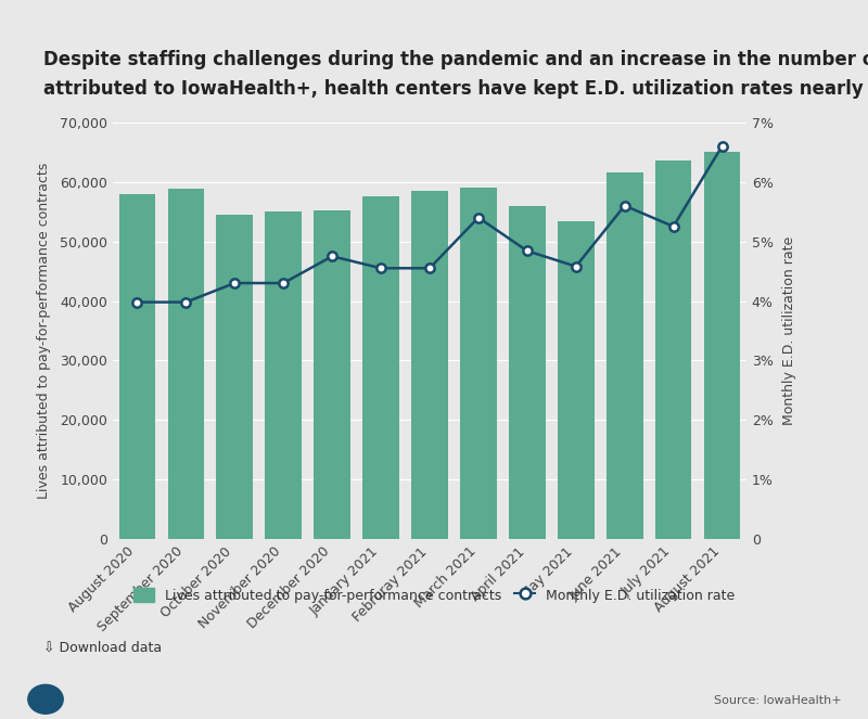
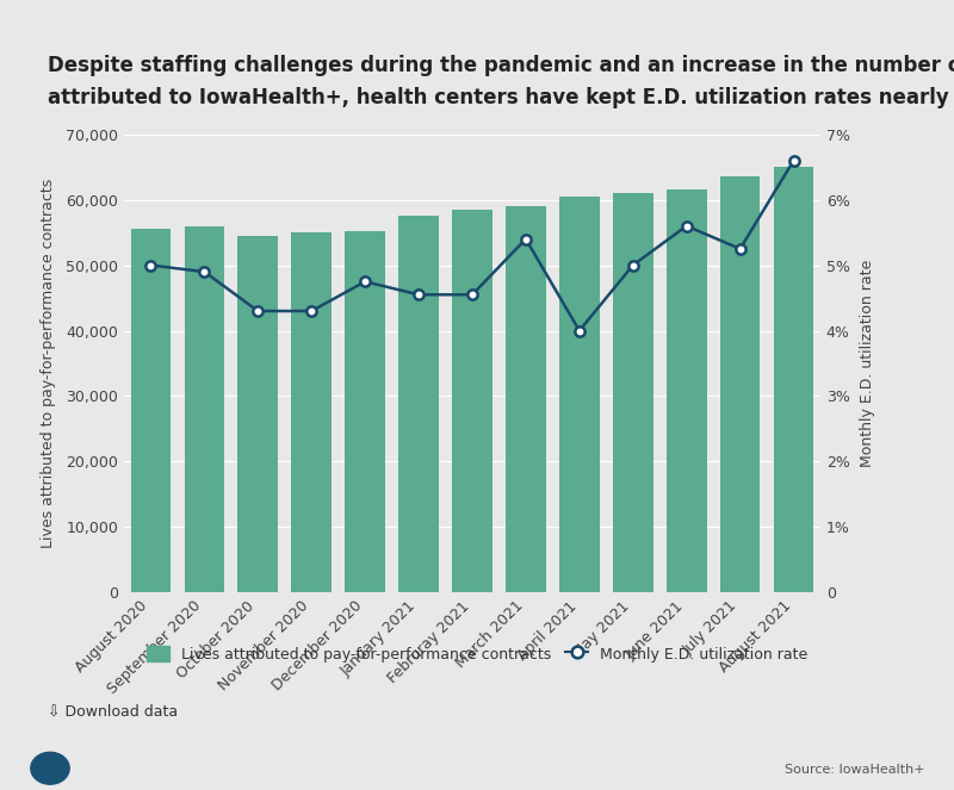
Lives attributed to pay-for-performance contracts/August 2020: 58,000 -> 55,500
Monthly E.D. utilization rate/August 2020: 3.98% -> 5.00%
Lives attributed to pay-for-performance contracts/September 2020: 58,800 -> 56,000
Monthly E.D. utilization rate/September 2020: 3.98% -> 4.90%
Lives attributed to pay-for-performance contracts/April 2021: 56,000 -> 60,500
Monthly E.D. utilization rate/April 2021: 4.84% -> 4.00%
Lives attributed to pay-for-performance contracts/May 2021: 53,400 -> 61,000
Monthly E.D. utilization rate/May 2021: 4.58% -> 5.00%
